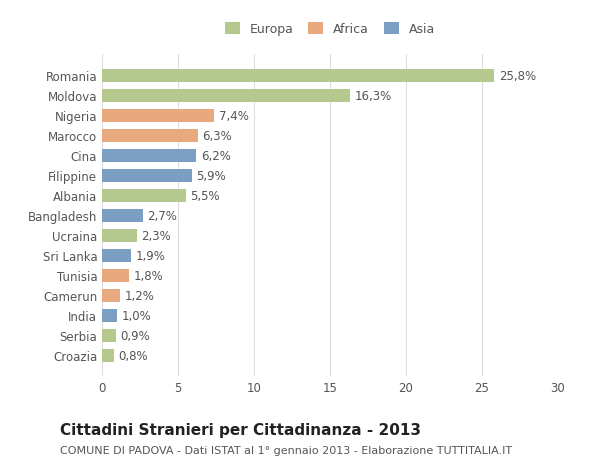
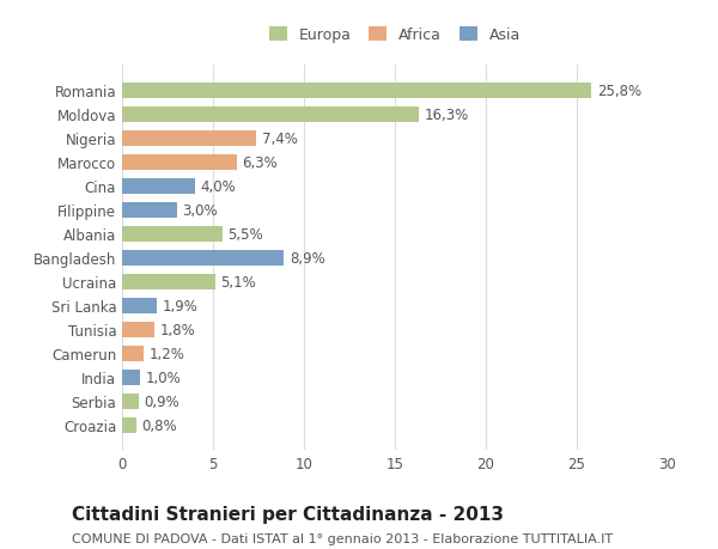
Cina: 6,2% -> 4,0%
Filippine: 5,9% -> 3,0%
Bangladesh: 2,7% -> 8,9%
Ucraina: 2,3% -> 5,1%
